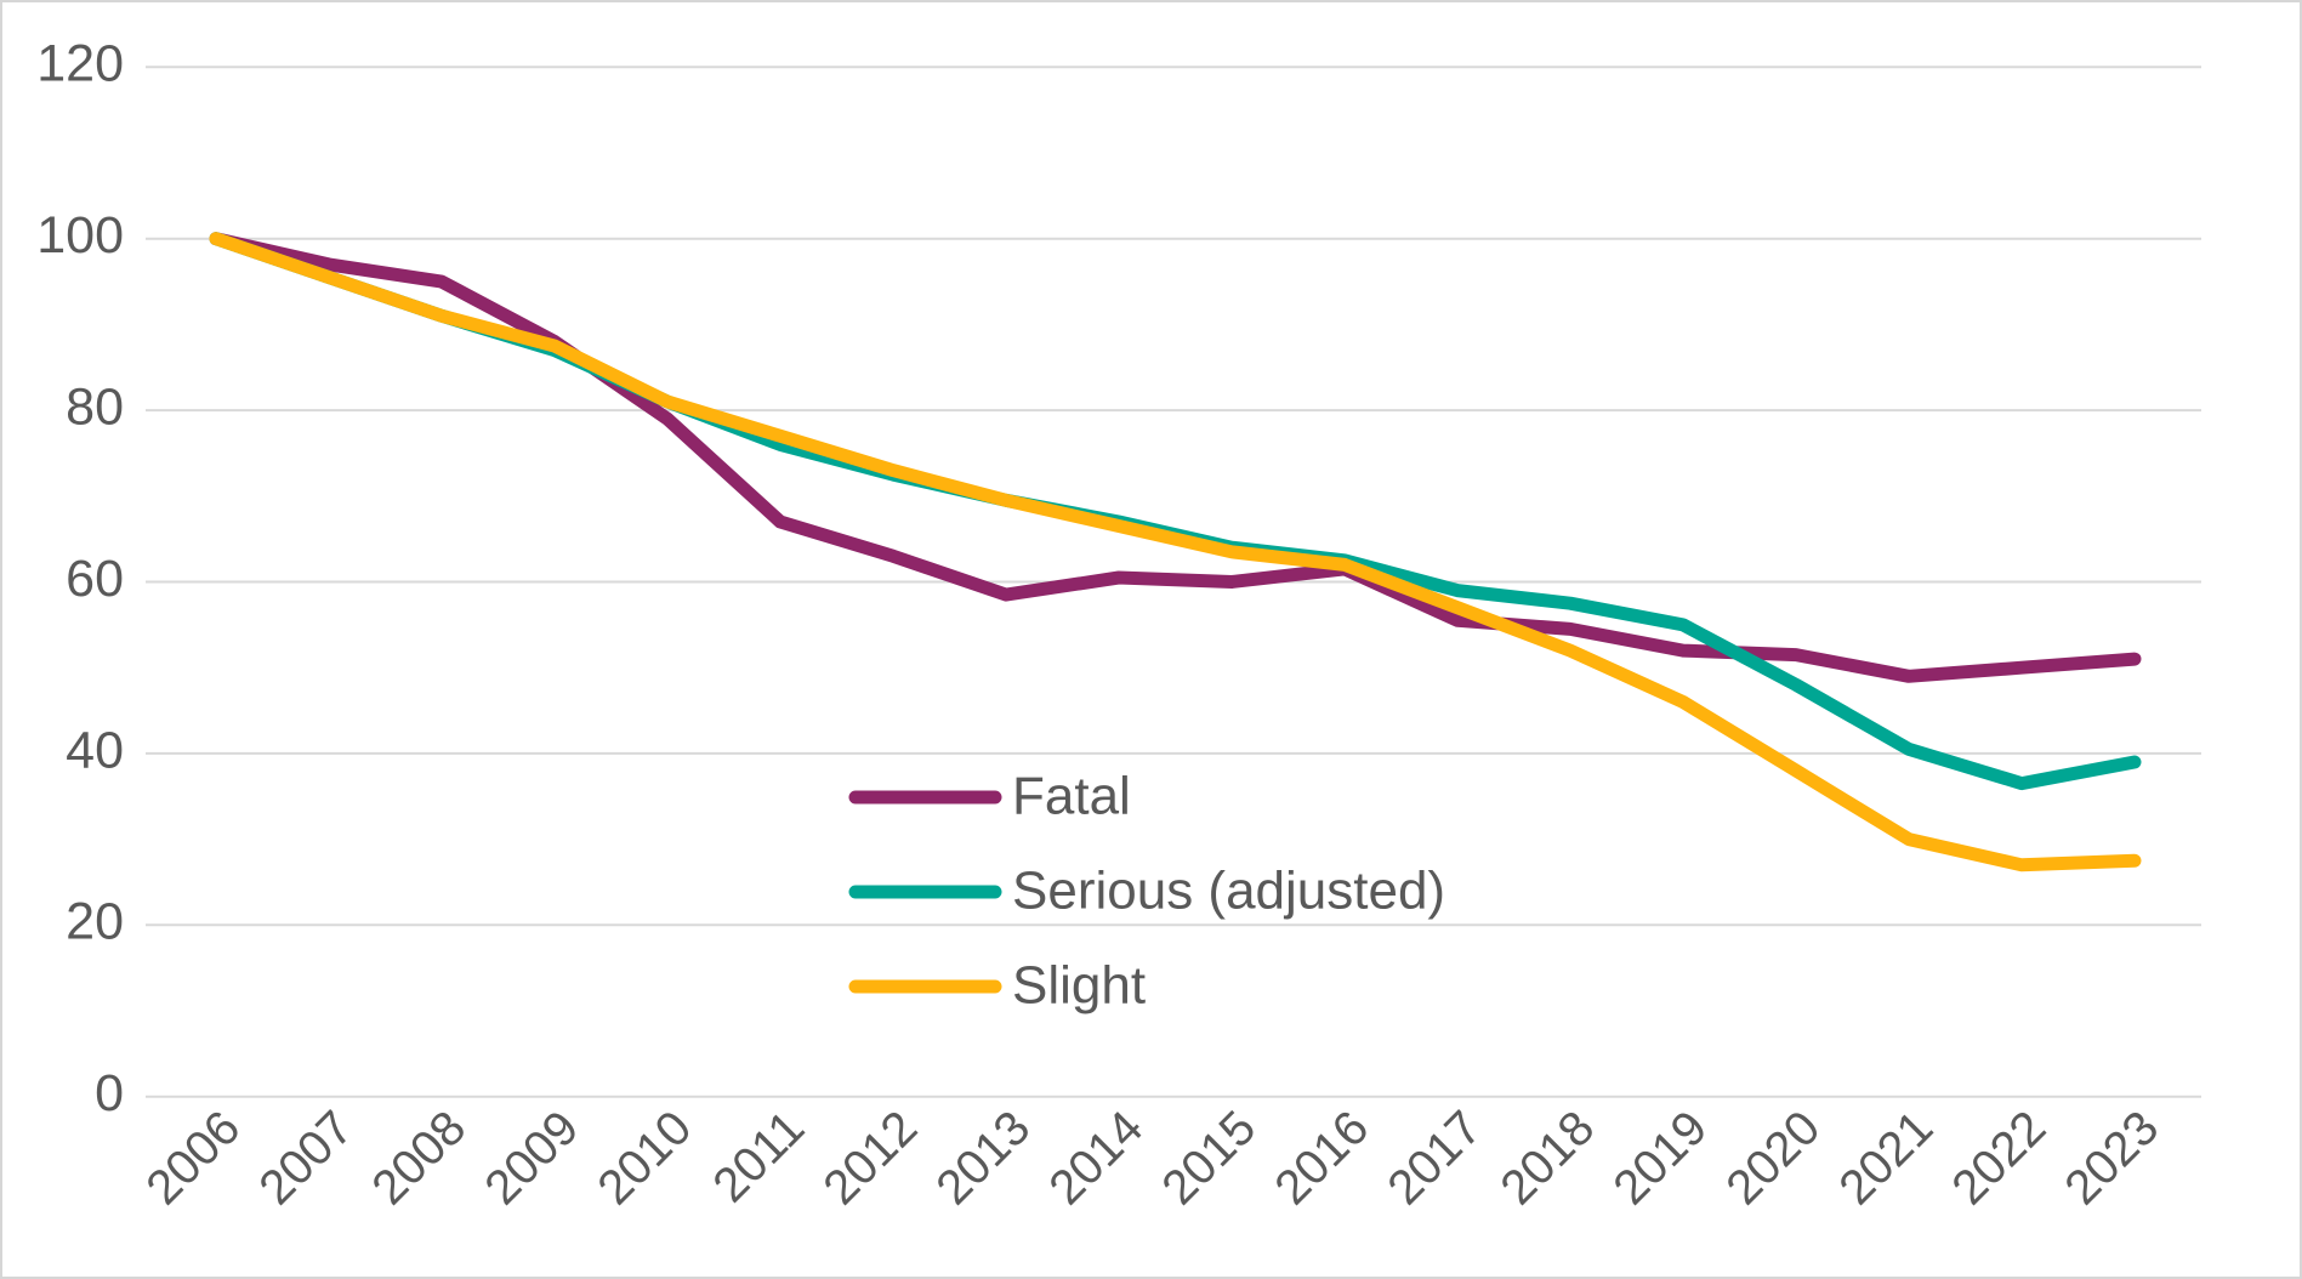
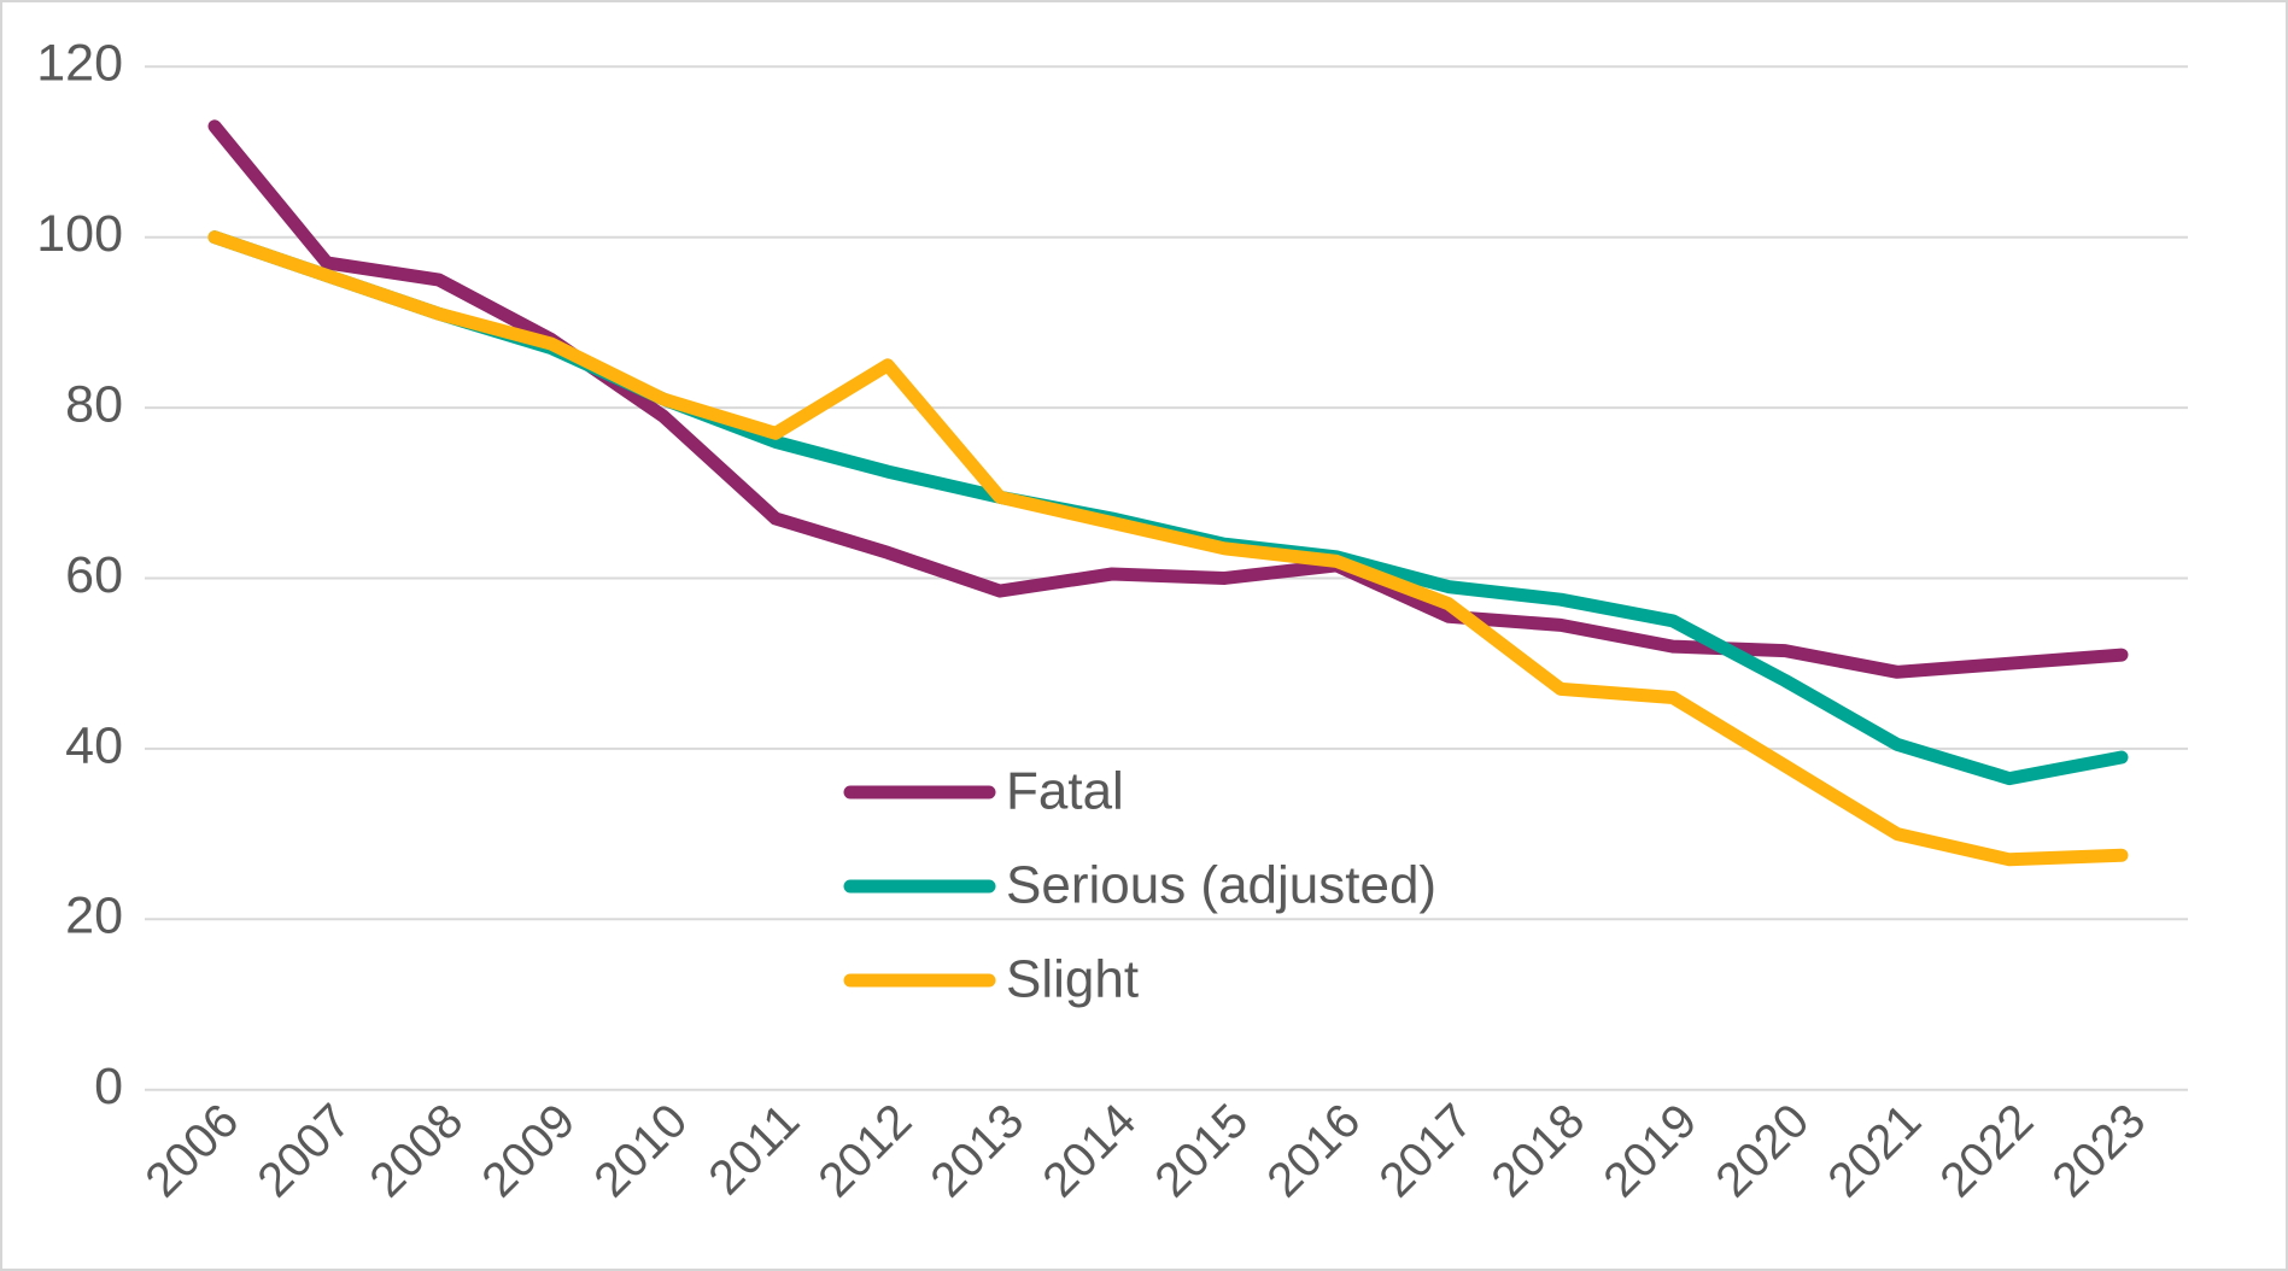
Fatal/2006: 100 -> 113
Slight/2012: 73 -> 85
Slight/2018: 52 -> 47
